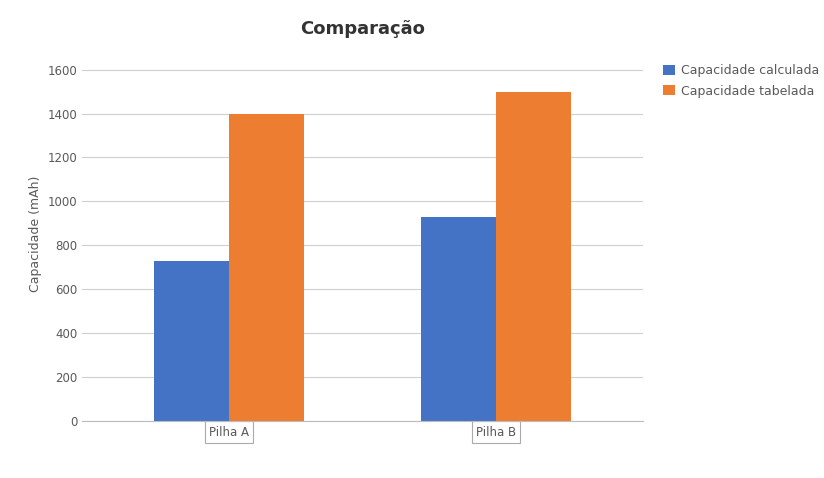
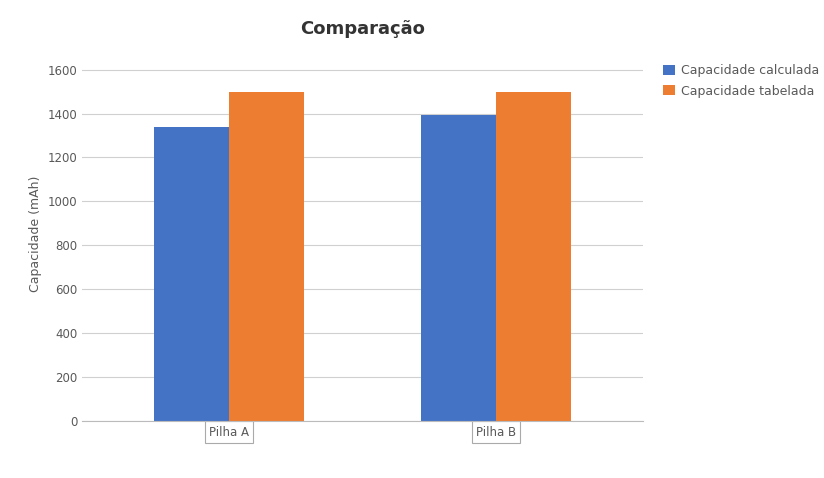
Capacidade calculada/Pilha A: 730 -> 1340
Capacidade tabelada/Pilha A: 1400 -> 1500
Capacidade calculada/Pilha B: 930 -> 1395
